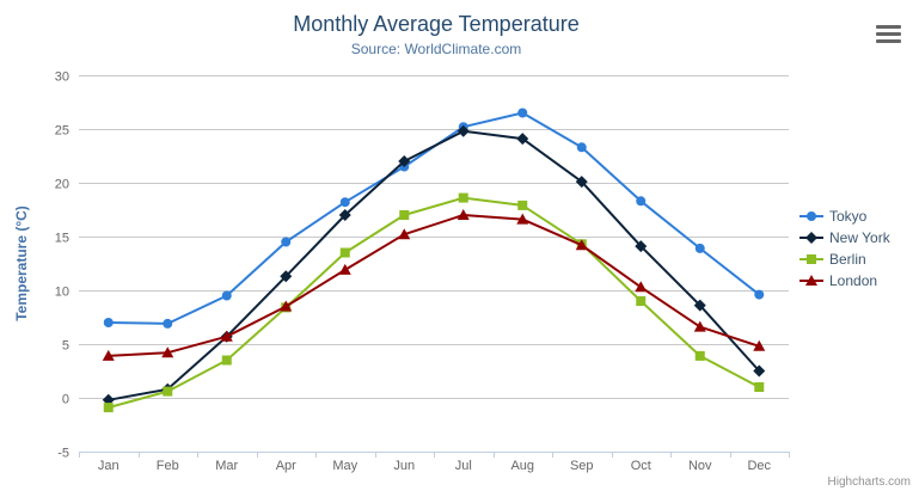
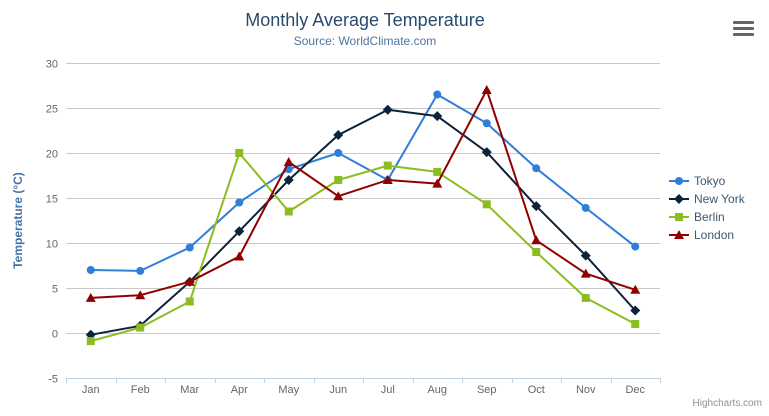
Berlin/Apr: 8 -> 20
London/May: 12 -> 19
Tokyo/Jun: 22 -> 20
Tokyo/Jul: 25 -> 17
London/Sep: 14 -> 27
